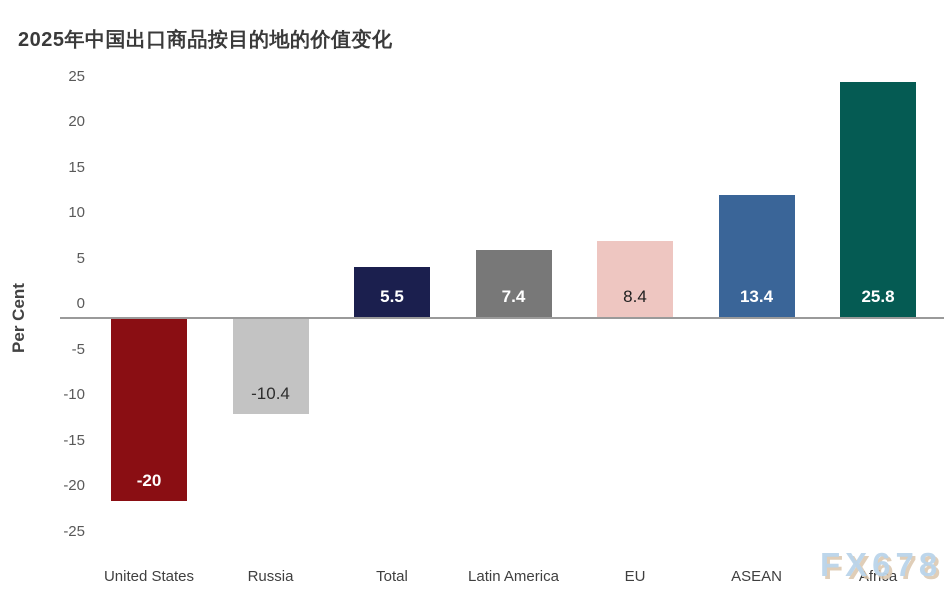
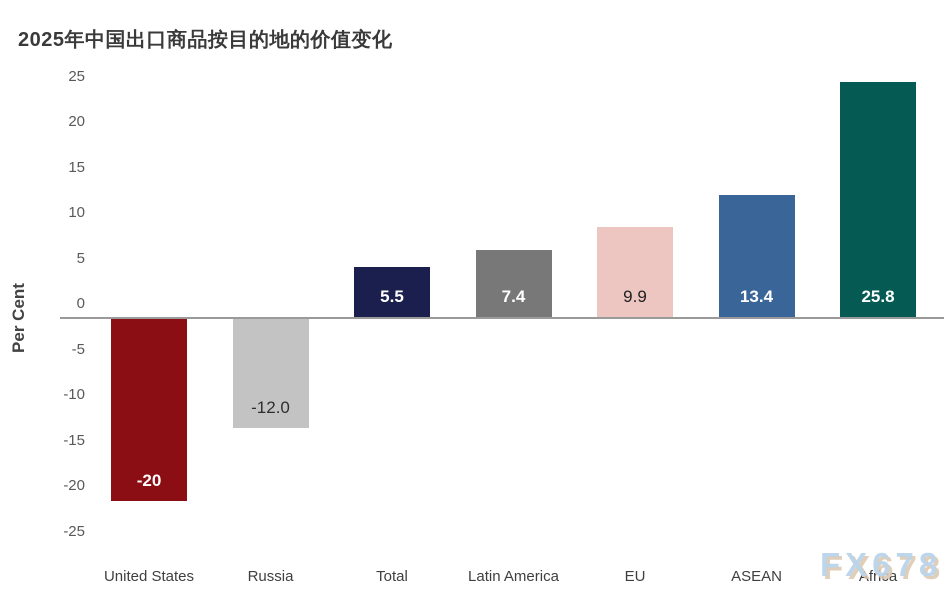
Russia: -10.4 -> -12.0
EU: 8.4 -> 9.9
